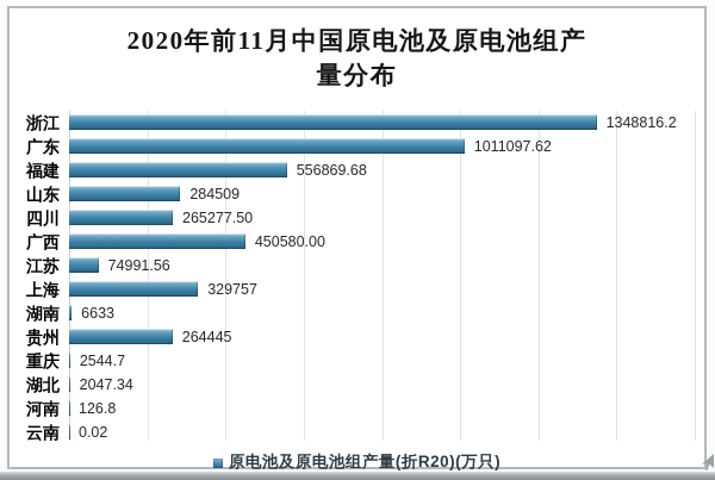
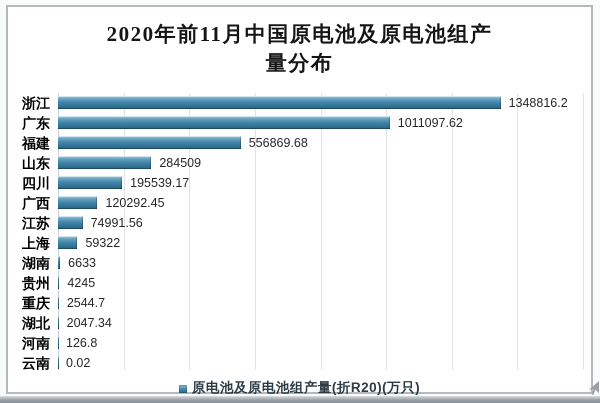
四川: 265277.50 -> 195539.17
广西: 450580.00 -> 120292.45
上海: 329757 -> 59322
贵州: 264445 -> 4245
